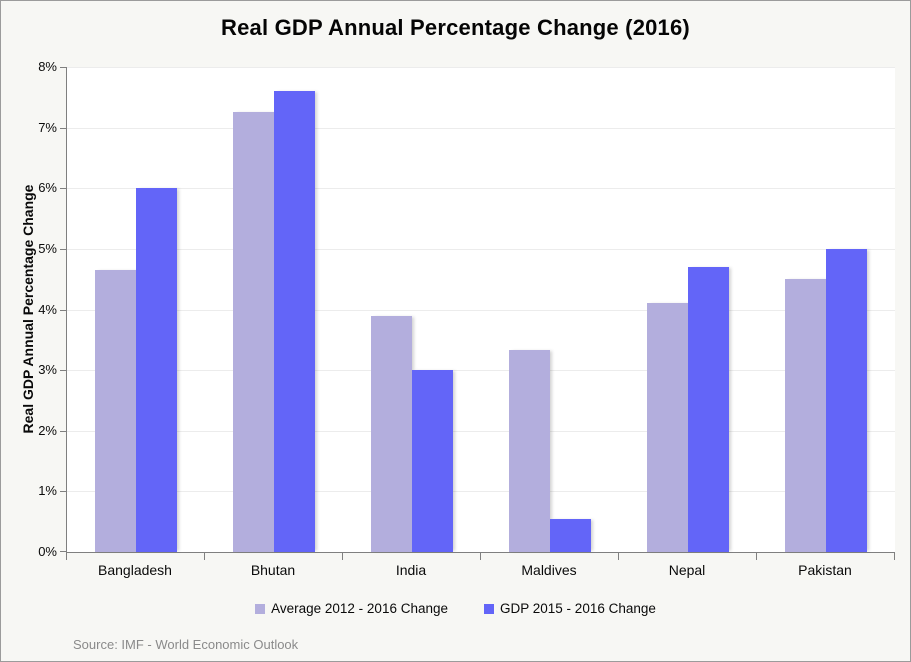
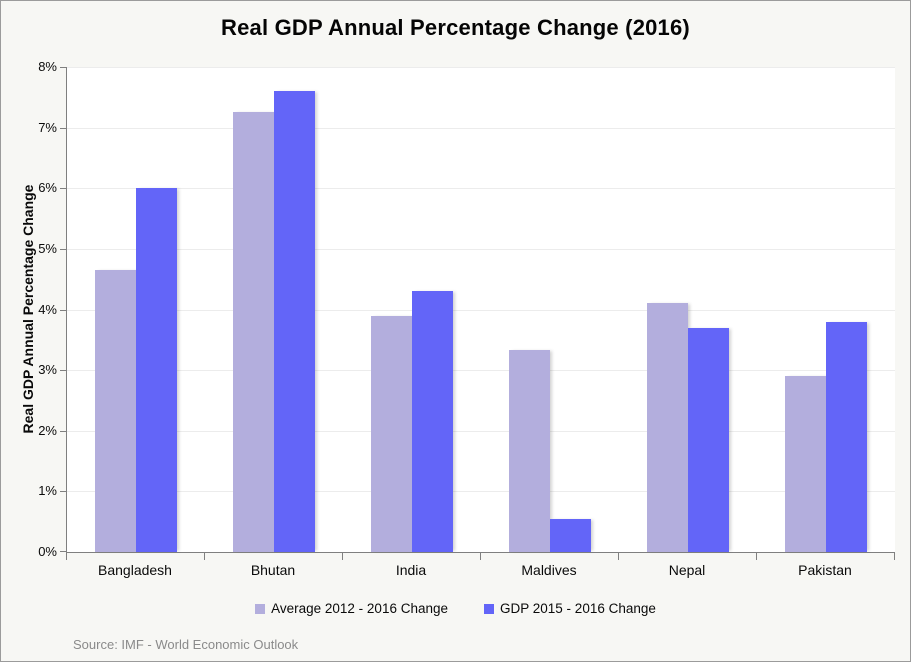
GDP 2015 - 2016 Change/India: 3.0% -> 4.3%
GDP 2015 - 2016 Change/Nepal: 4.7% -> 3.7%
Average 2012 - 2016 Change/Pakistan: 4.5% -> 2.9%
GDP 2015 - 2016 Change/Pakistan: 5.0% -> 3.8%
